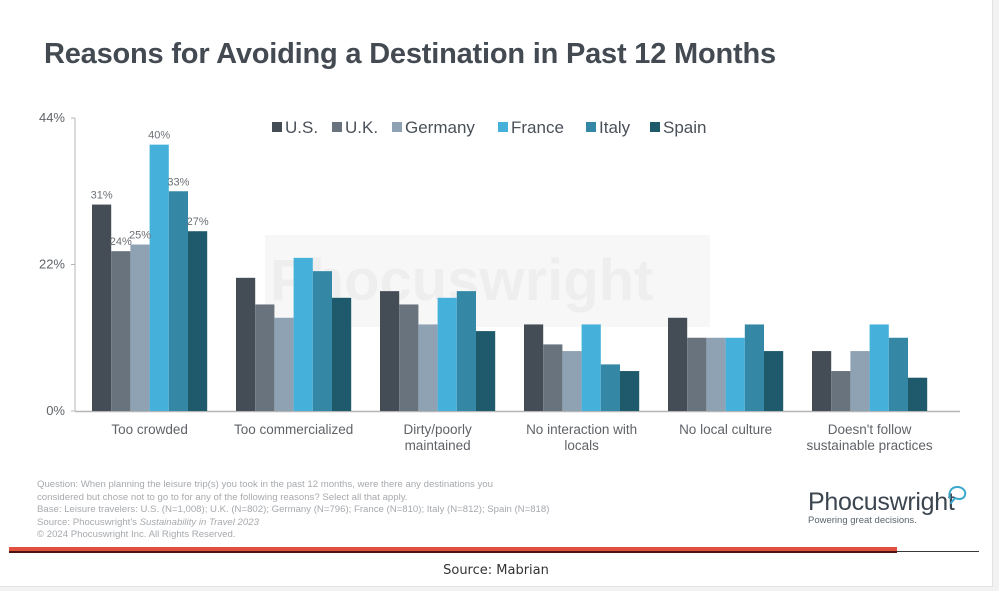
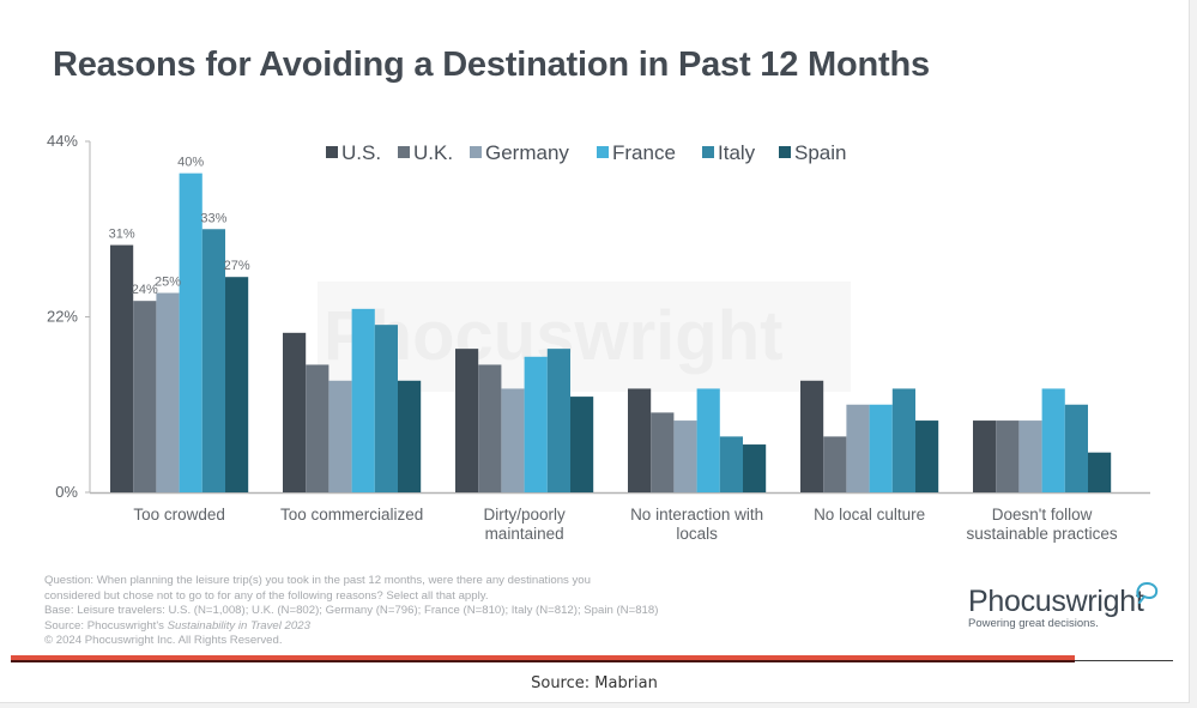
Spain/Too commercialized: 17% -> 14%
U.K./No local culture: 11% -> 7%
U.K./Doesn't follow sustainable practices: 6% -> 9%
